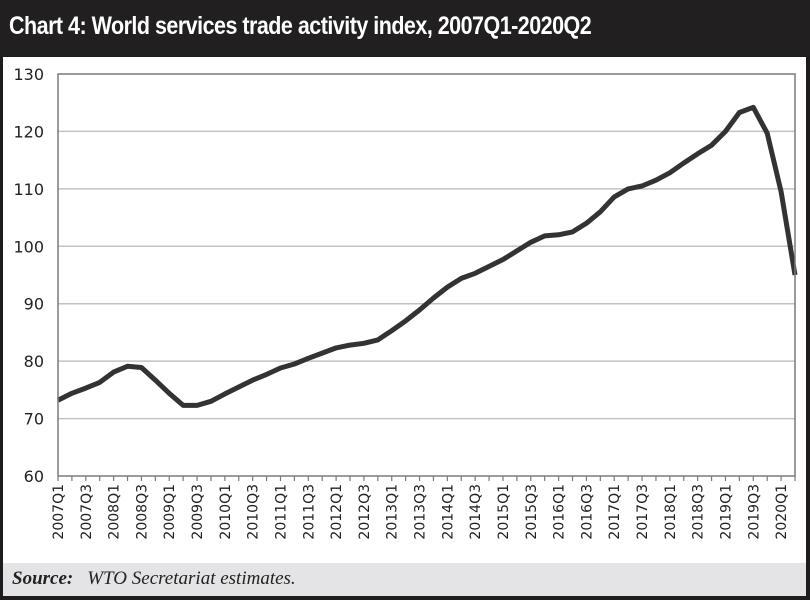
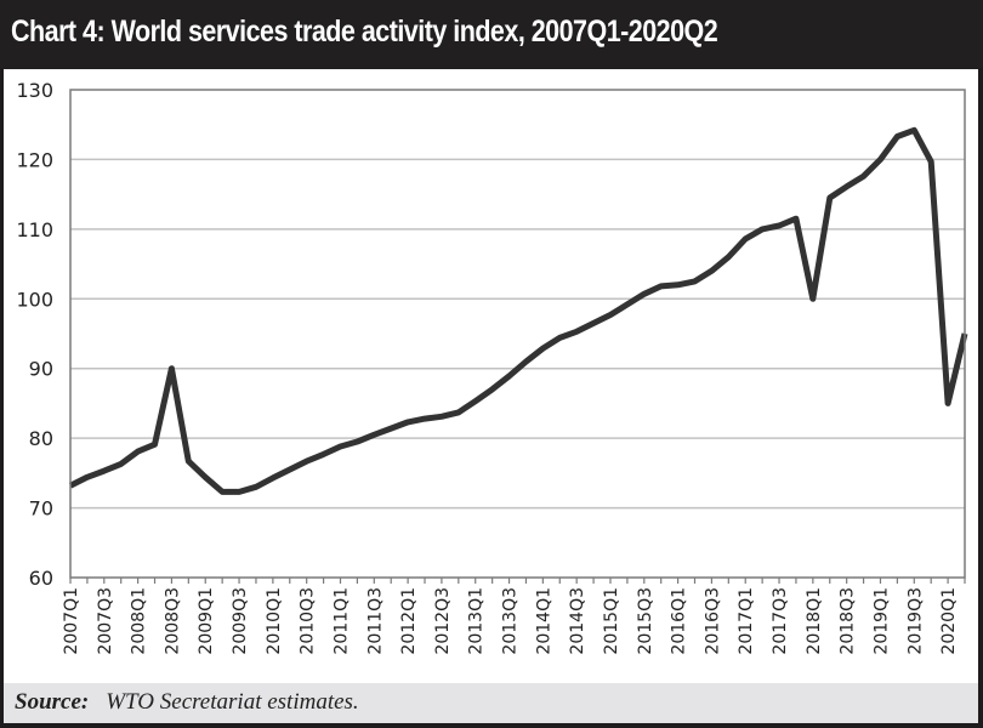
2008Q3: 79 -> 90
2018Q1: 113 -> 100
2020Q1: 110 -> 85
